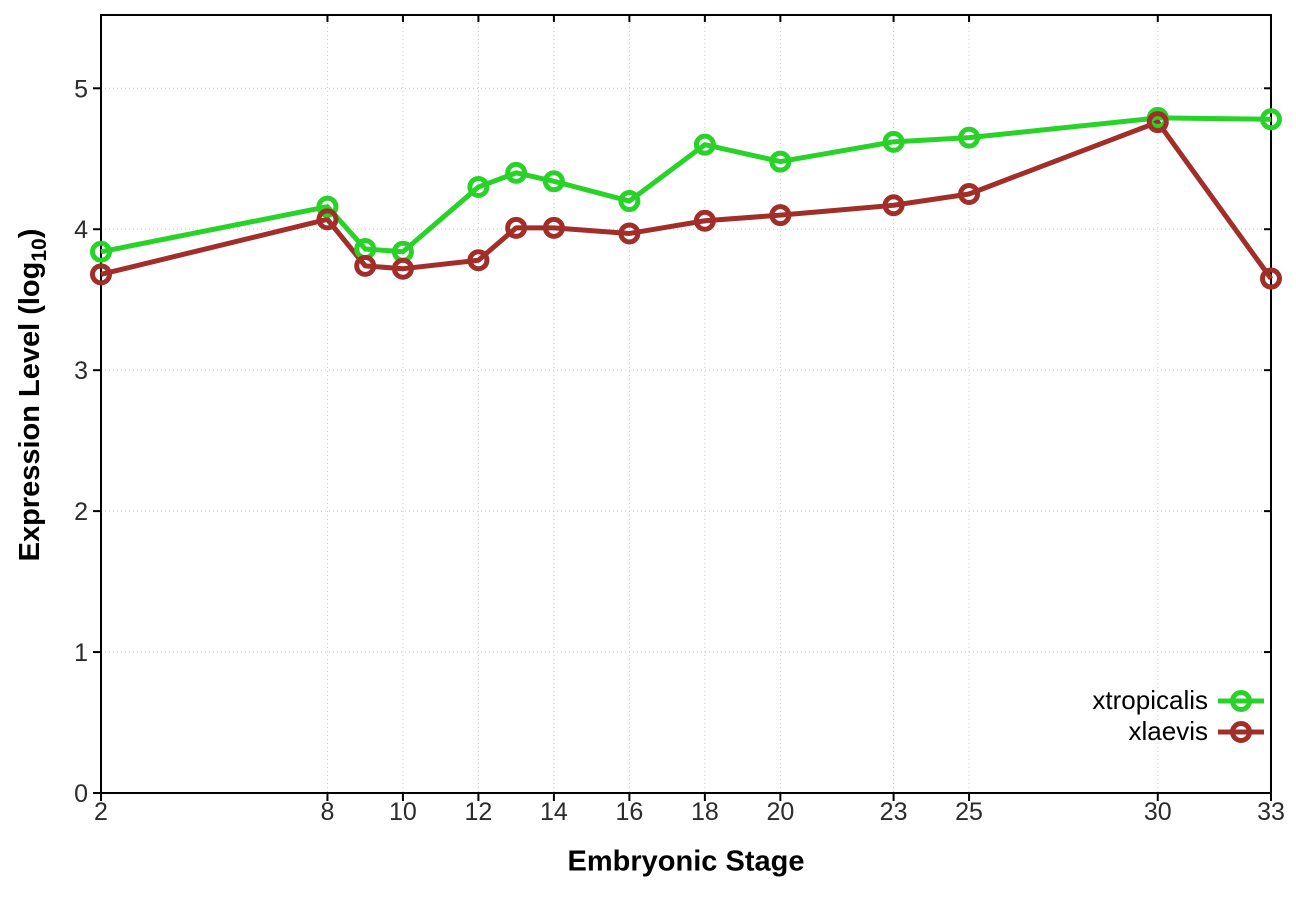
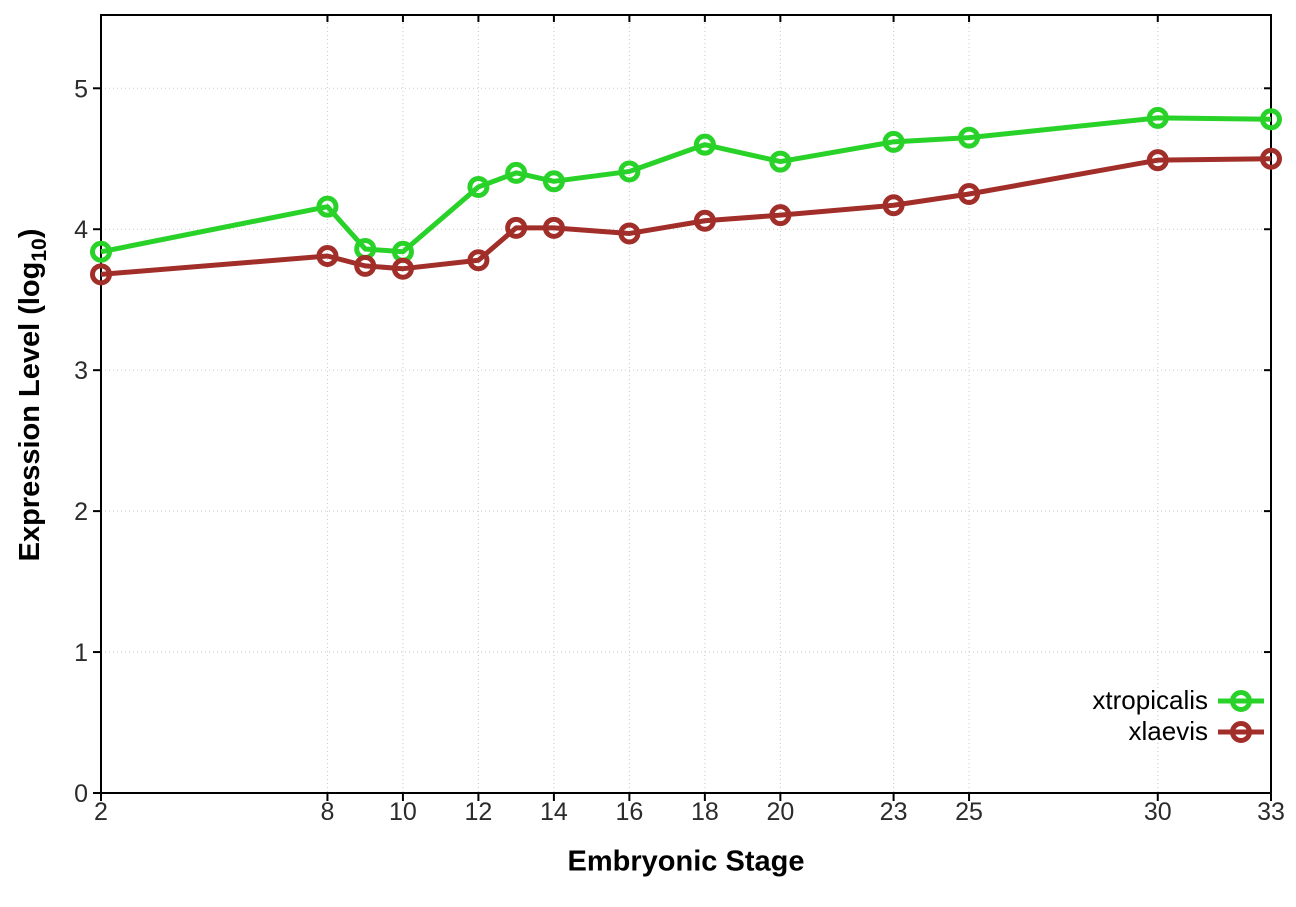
xlaevis/8: 4.07 -> 3.81
xtropicalis/16: 4.20 -> 4.41
xlaevis/30: 4.76 -> 4.49
xlaevis/33: 3.65 -> 4.50
